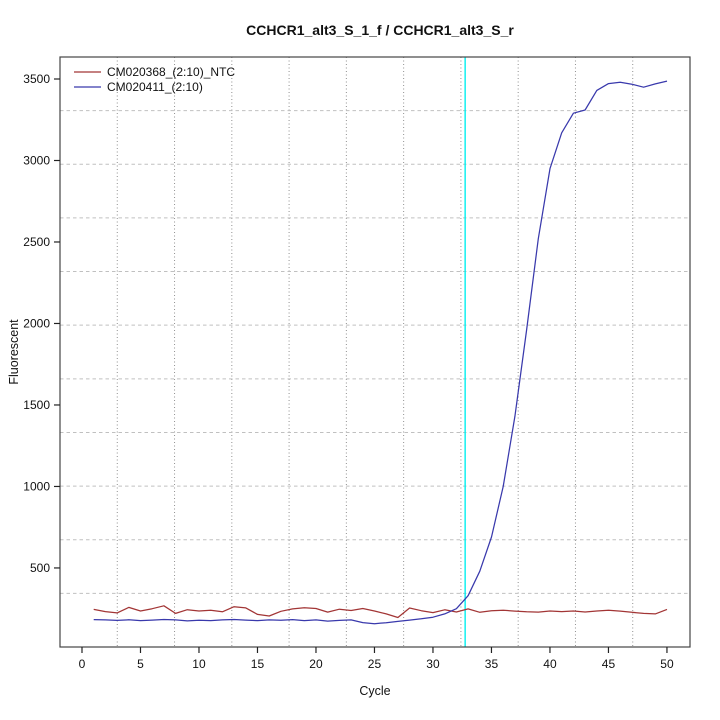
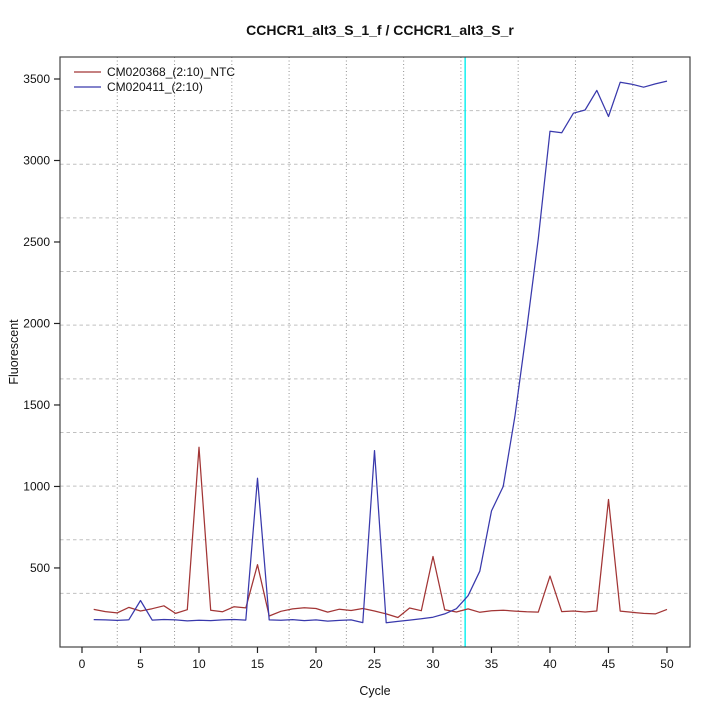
CM020411_(2:10)/5: 180 -> 300
CM020368_(2:10)_NTC/10: 240 -> 1240
CM020368_(2:10)_NTC/15: 220 -> 520
CM020411_(2:10)/15: 180 -> 1050
CM020411_(2:10)/25: 160 -> 1220
CM020368_(2:10)_NTC/30: 230 -> 570
CM020411_(2:10)/35: 690 -> 850
CM020368_(2:10)_NTC/40: 240 -> 450
CM020411_(2:10)/40: 2950 -> 3180
CM020368_(2:10)_NTC/45: 240 -> 920
CM020411_(2:10)/45: 3470 -> 3270
